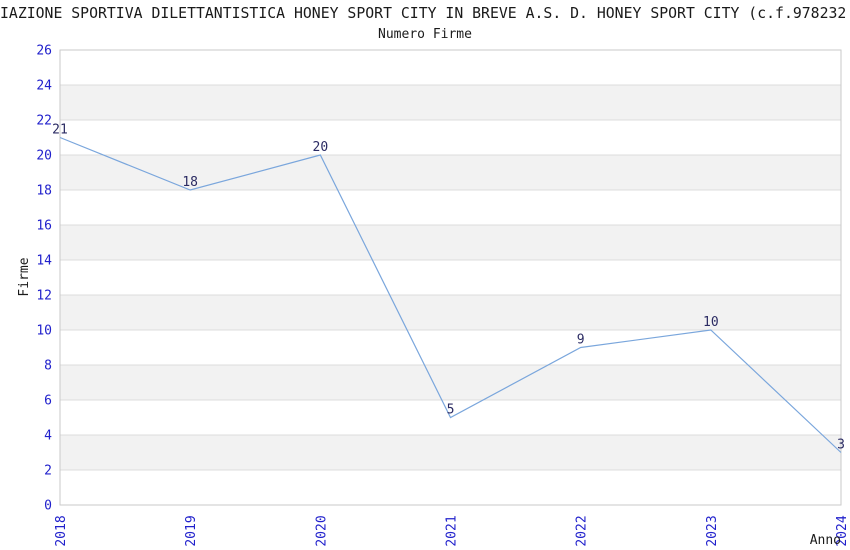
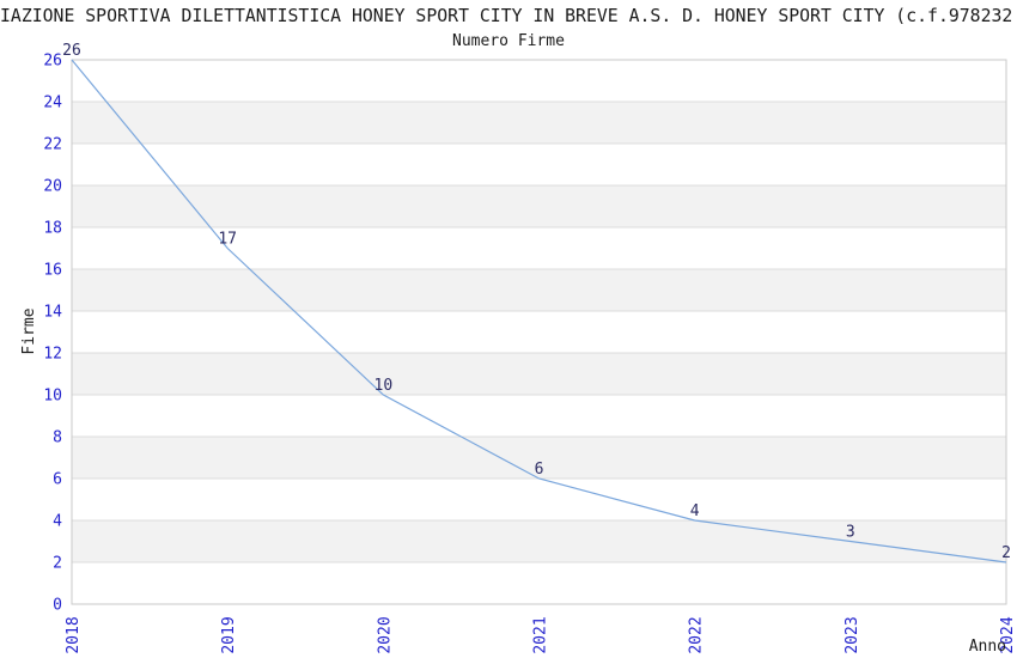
2018: 21 -> 26
2019: 18 -> 17
2020: 20 -> 10
2021: 5 -> 6
2022: 9 -> 4
2023: 10 -> 3
2024: 3 -> 2
